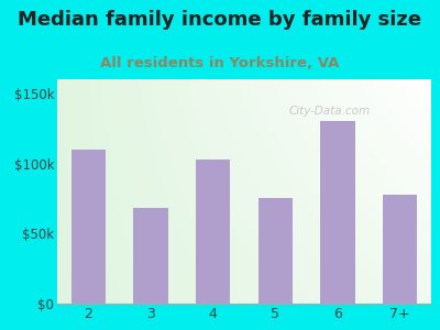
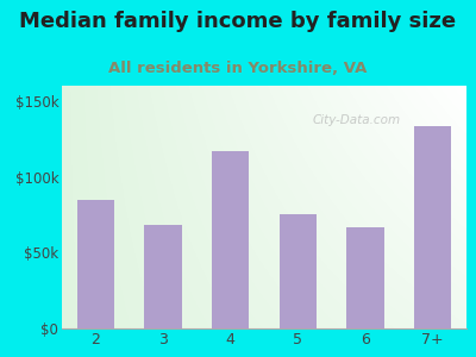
2: $110k -> $85k
4: $103k -> $117k
6: $130k -> $67k
7+: $78k -> $133k
